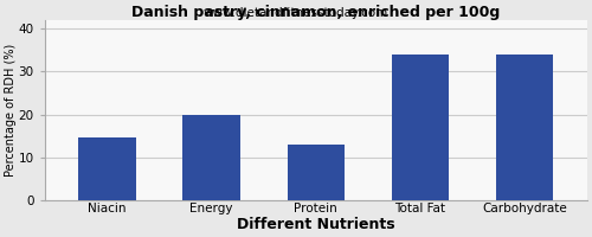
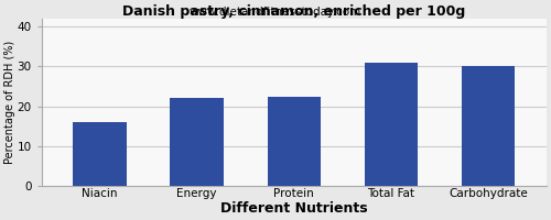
Niacin: 14.5 -> 16.0
Energy: 20.0 -> 22.0
Protein: 13.0 -> 22.5
Total Fat: 34.0 -> 31.0
Carbohydrate: 34.0 -> 30.0
